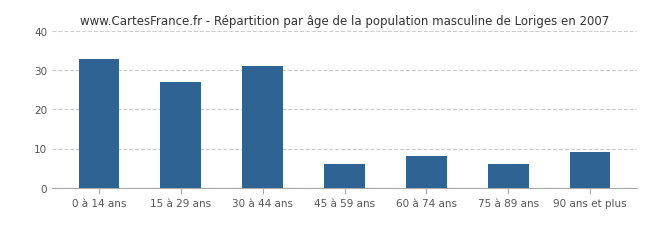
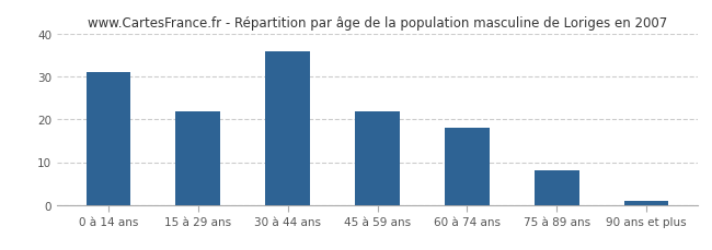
0 à 14 ans: 33 -> 31
15 à 29 ans: 27 -> 22
30 à 44 ans: 31 -> 36
45 à 59 ans: 6 -> 22
60 à 74 ans: 8 -> 18
75 à 89 ans: 6 -> 8
90 ans et plus: 9 -> 1
